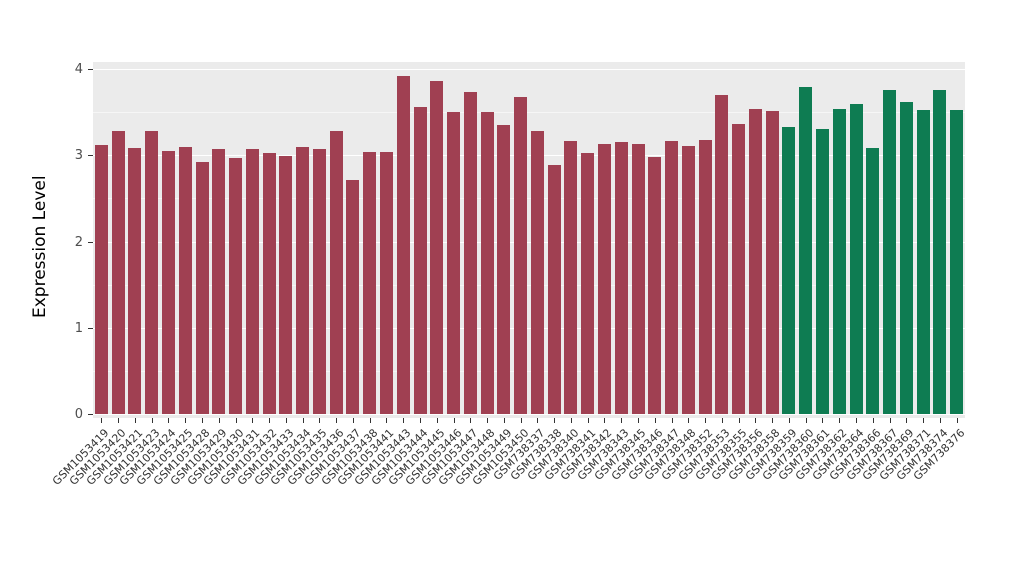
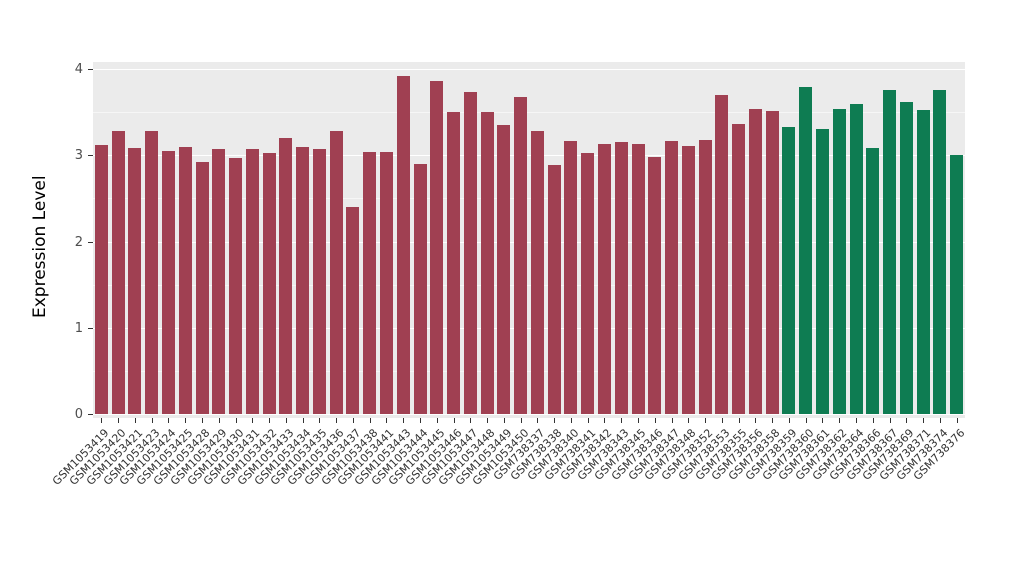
GSM1053433: 3.0 -> 3.2
GSM1053437: 2.7 -> 2.4
GSM1053444: 3.6 -> 2.9
GSM738376: 3.5 -> 3.0
